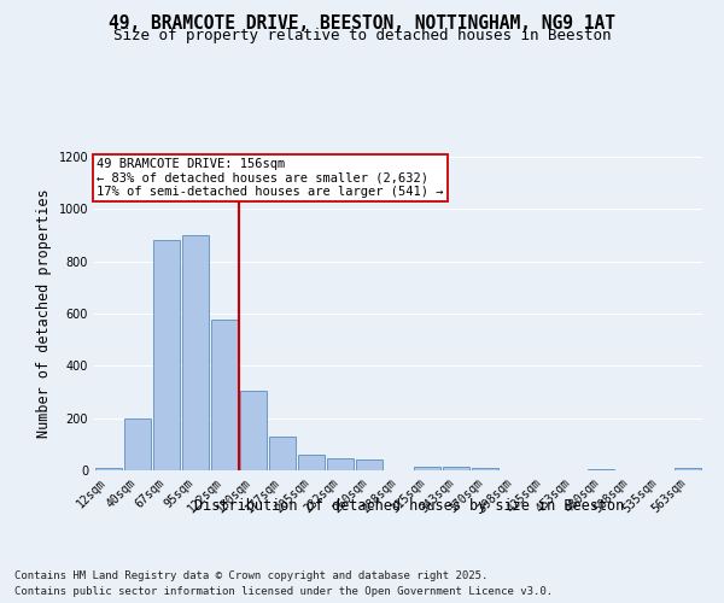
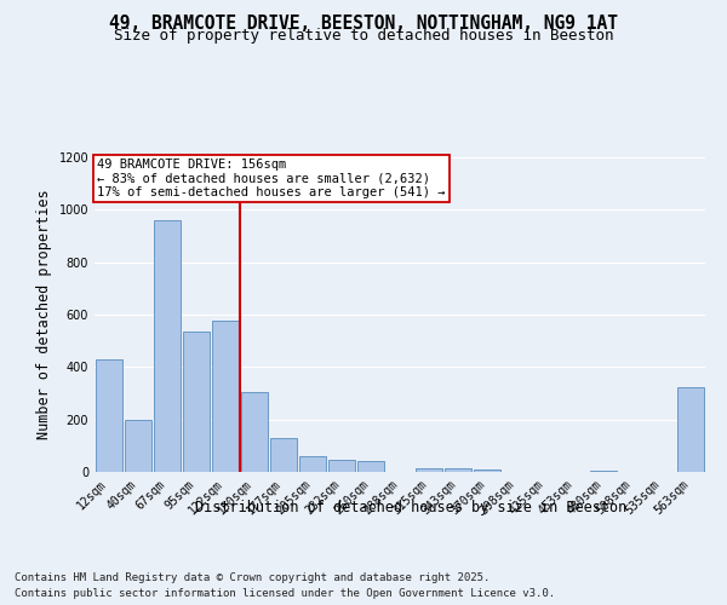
12sqm: 10 -> 430
67sqm: 880 -> 960
95sqm: 900 -> 535
563sqm: 10 -> 325
